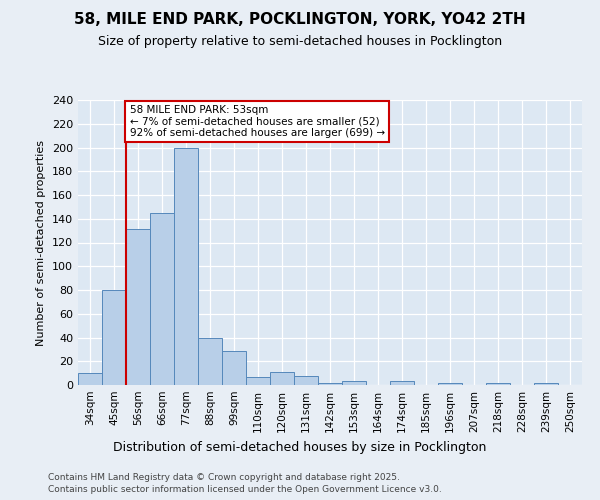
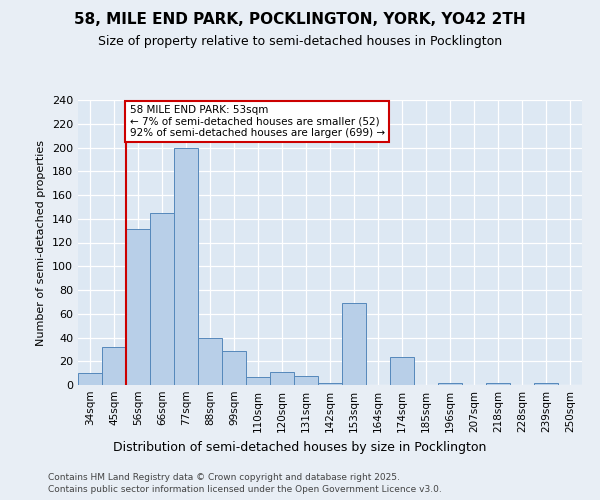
45sqm: 80 -> 32
153sqm: 3 -> 69
174sqm: 3 -> 24
